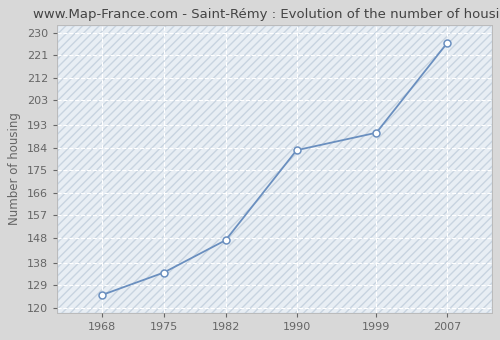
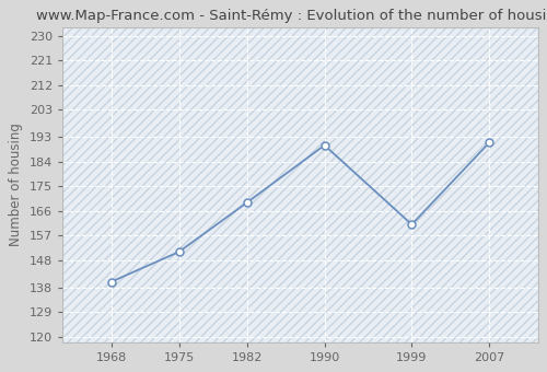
1968: 125 -> 140
1975: 134 -> 151
1982: 147 -> 169
1990: 183 -> 190
1999: 190 -> 161
2007: 226 -> 191
